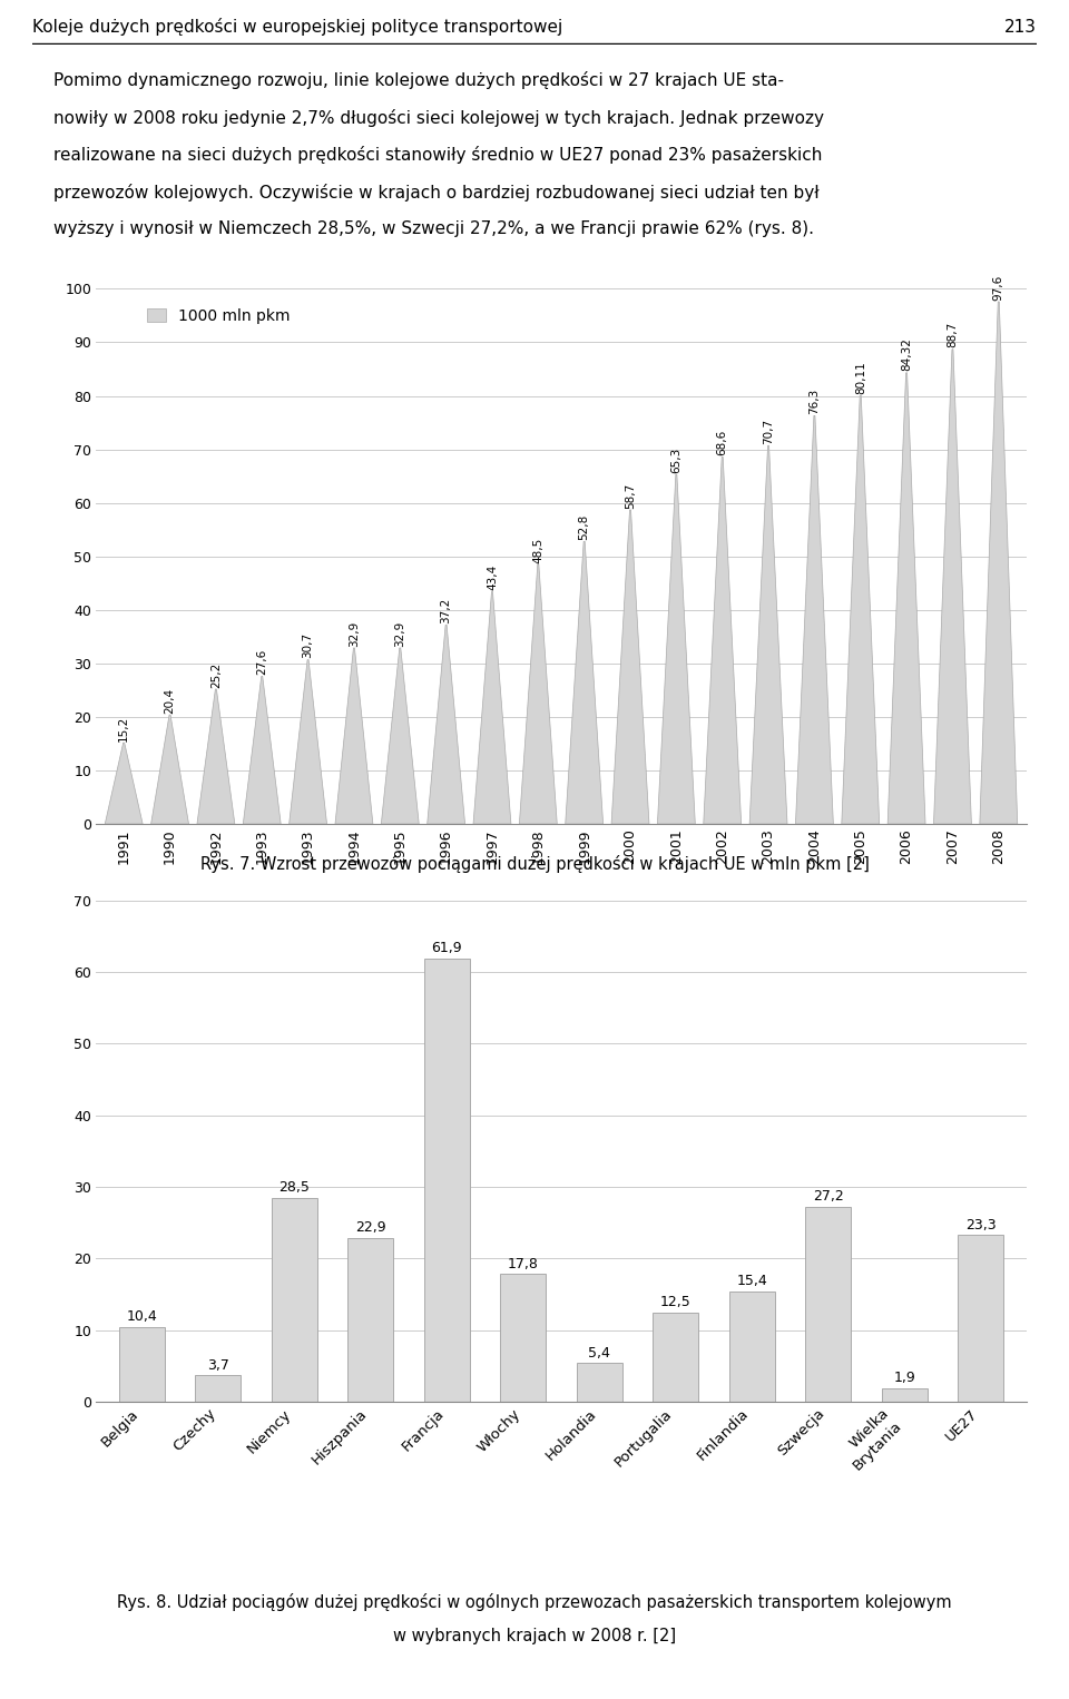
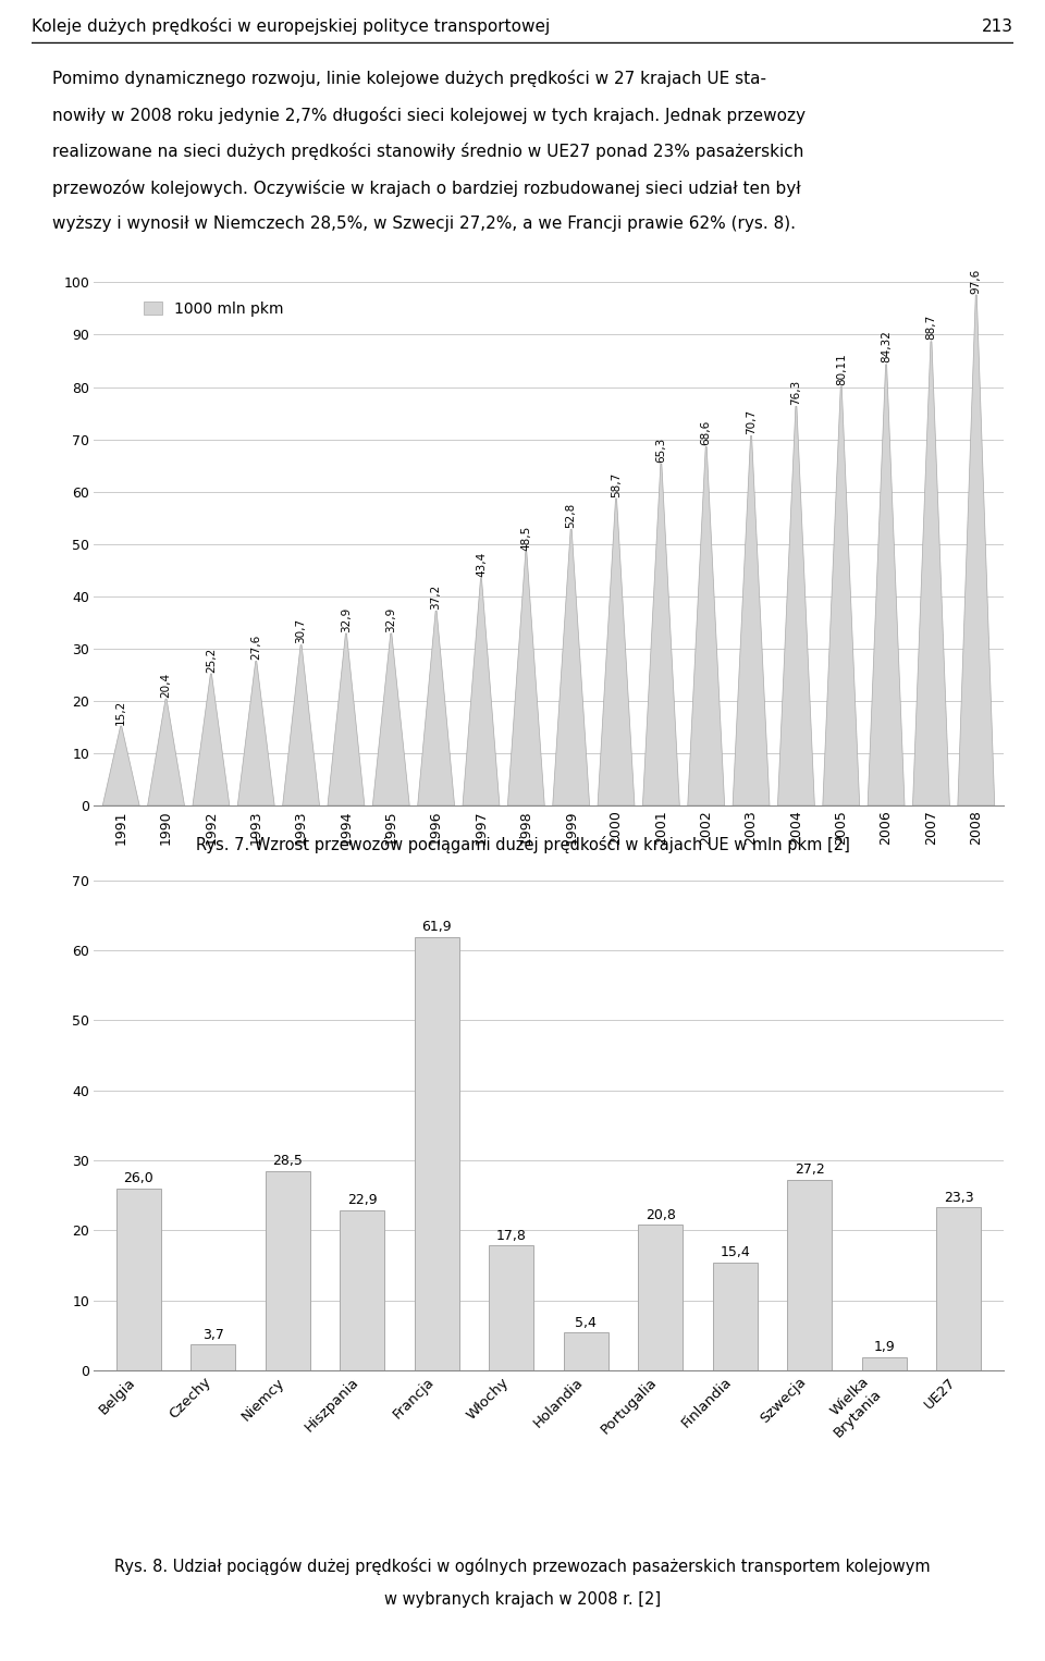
Belgia: 10,4 -> 26,0
Portugalia: 12,5 -> 20,8
